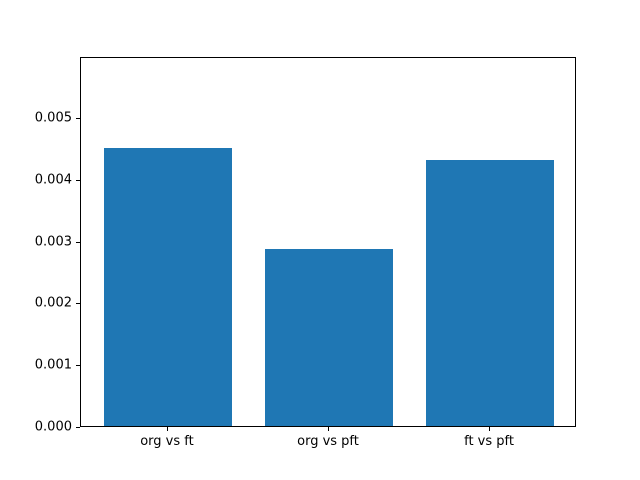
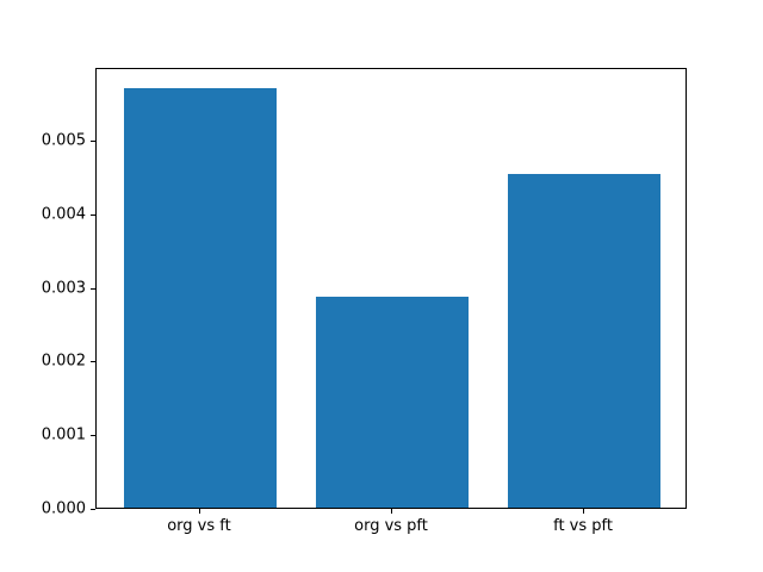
org vs ft: 0.0045 -> 0.0057
ft vs pft: 0.0043 -> 0.0045
